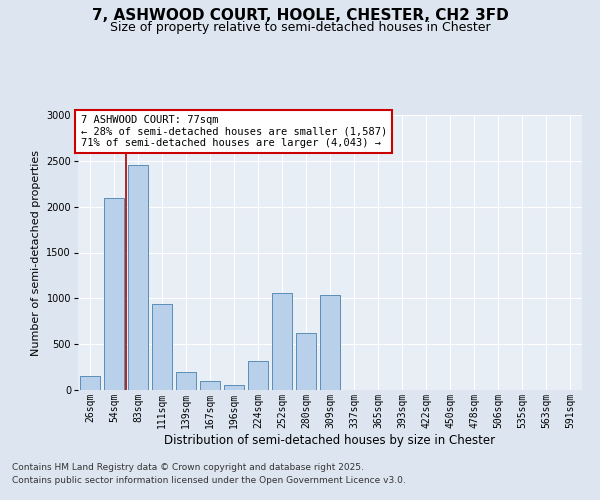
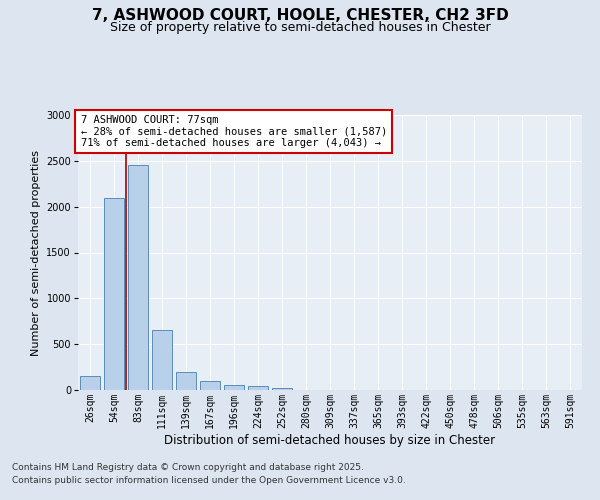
111sqm: 940 -> 650
224sqm: 320 -> 40
252sqm: 1060 -> 20
280sqm: 620 -> 0
309sqm: 1040 -> 0
